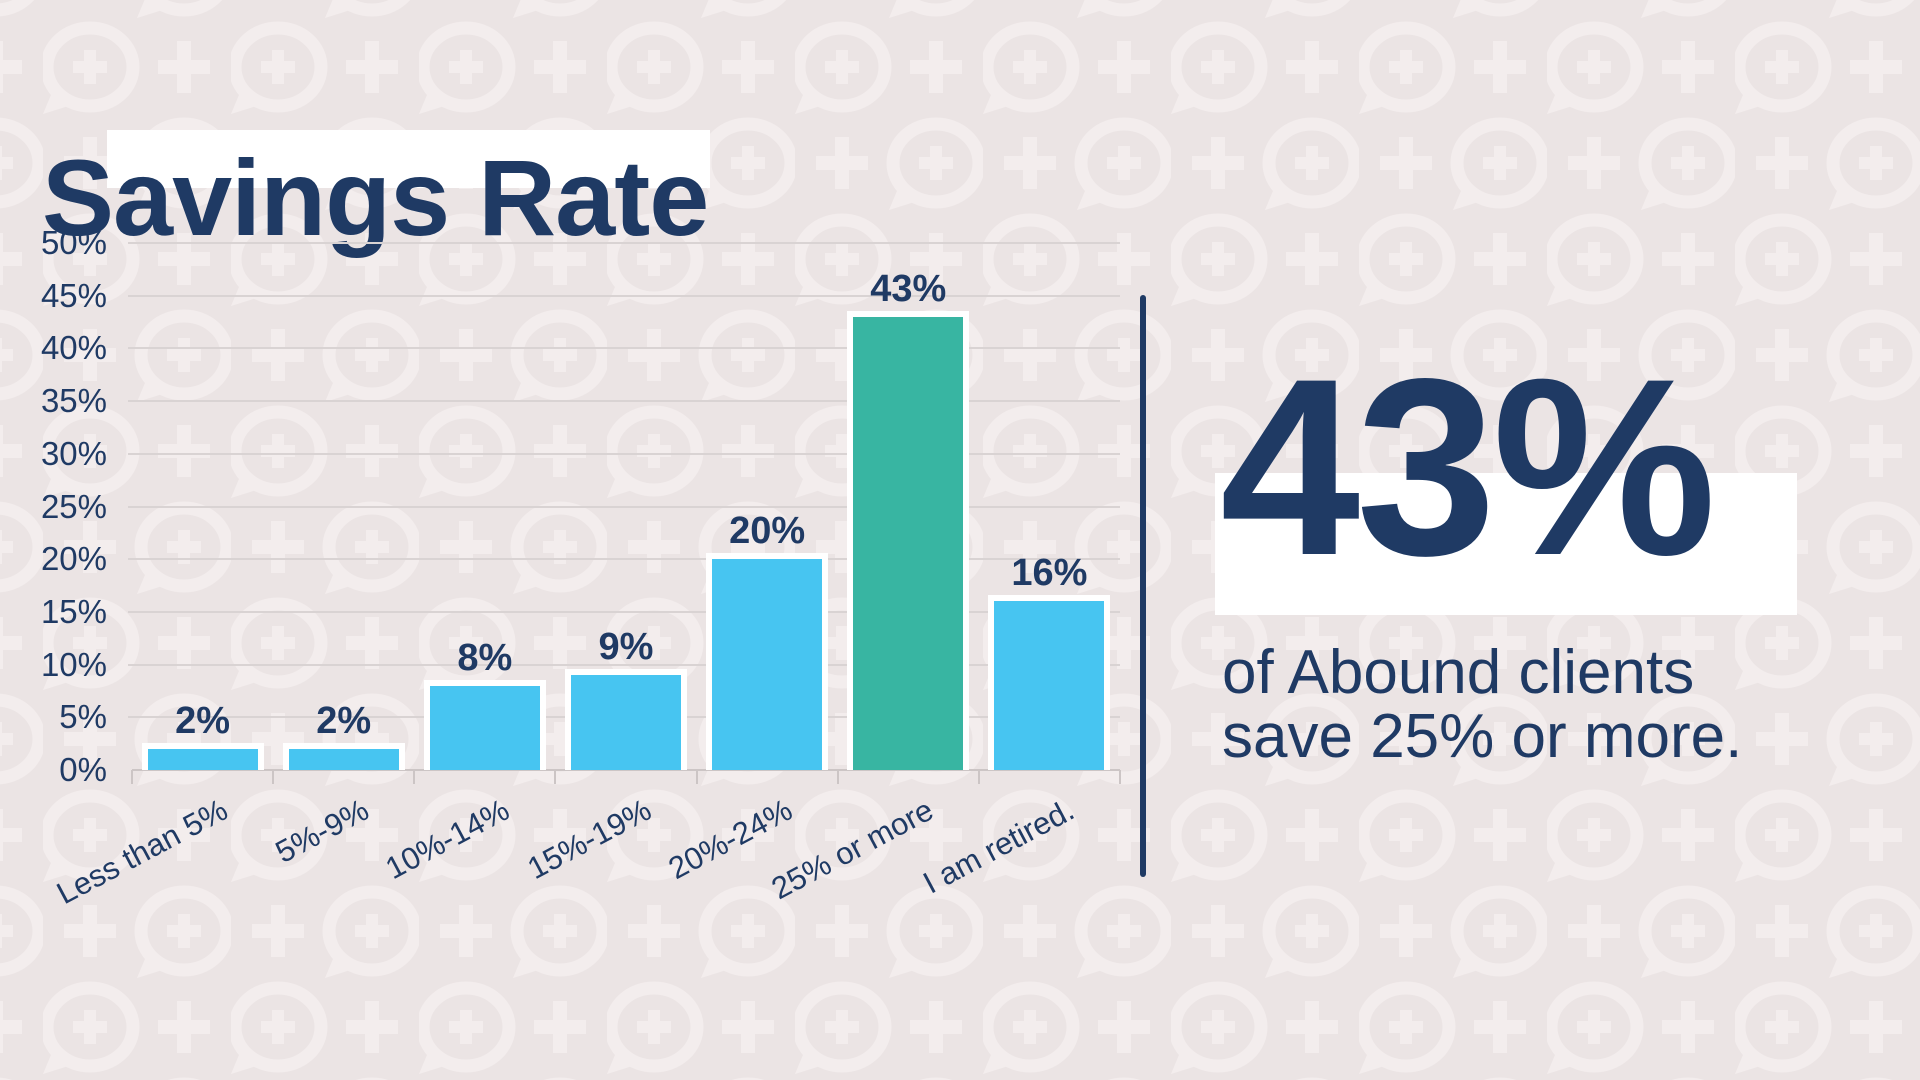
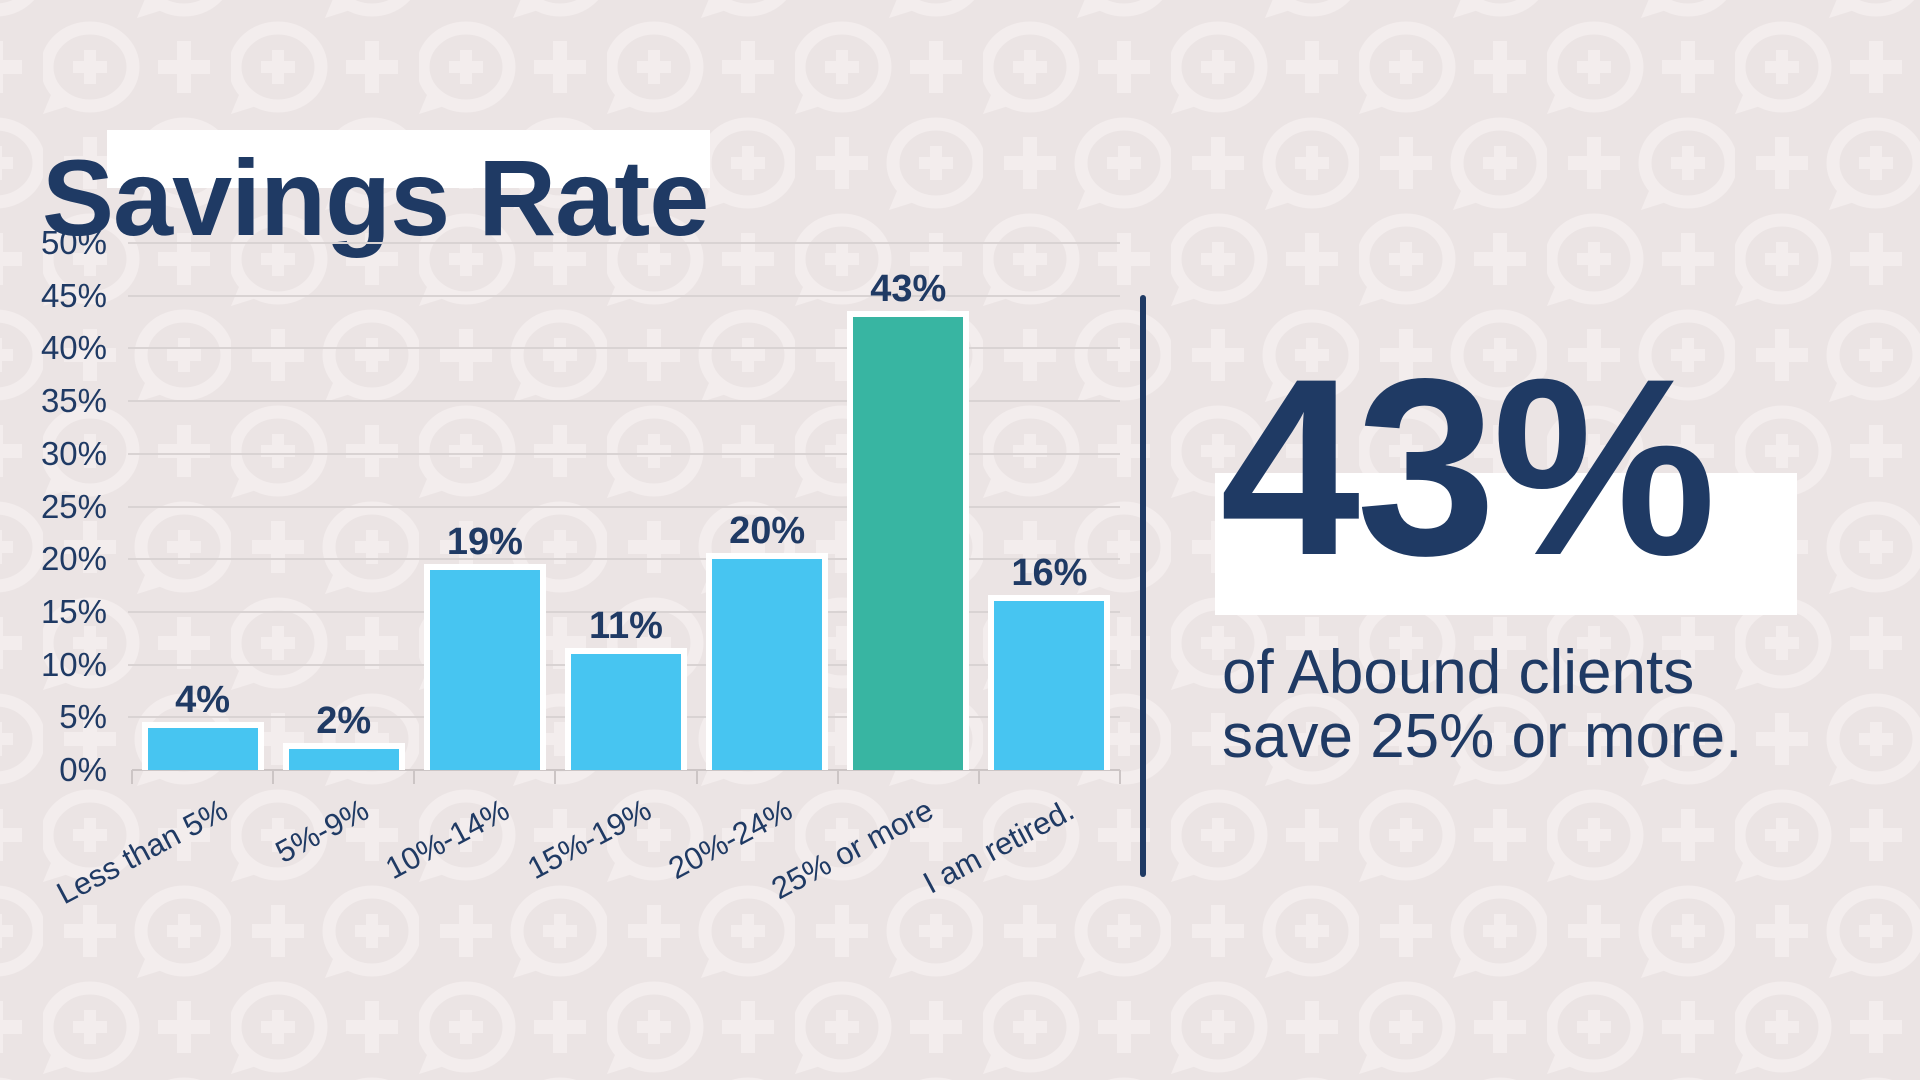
Less than 5%: 2% -> 4%
10%-14%: 8% -> 19%
15%-19%: 9% -> 11%
